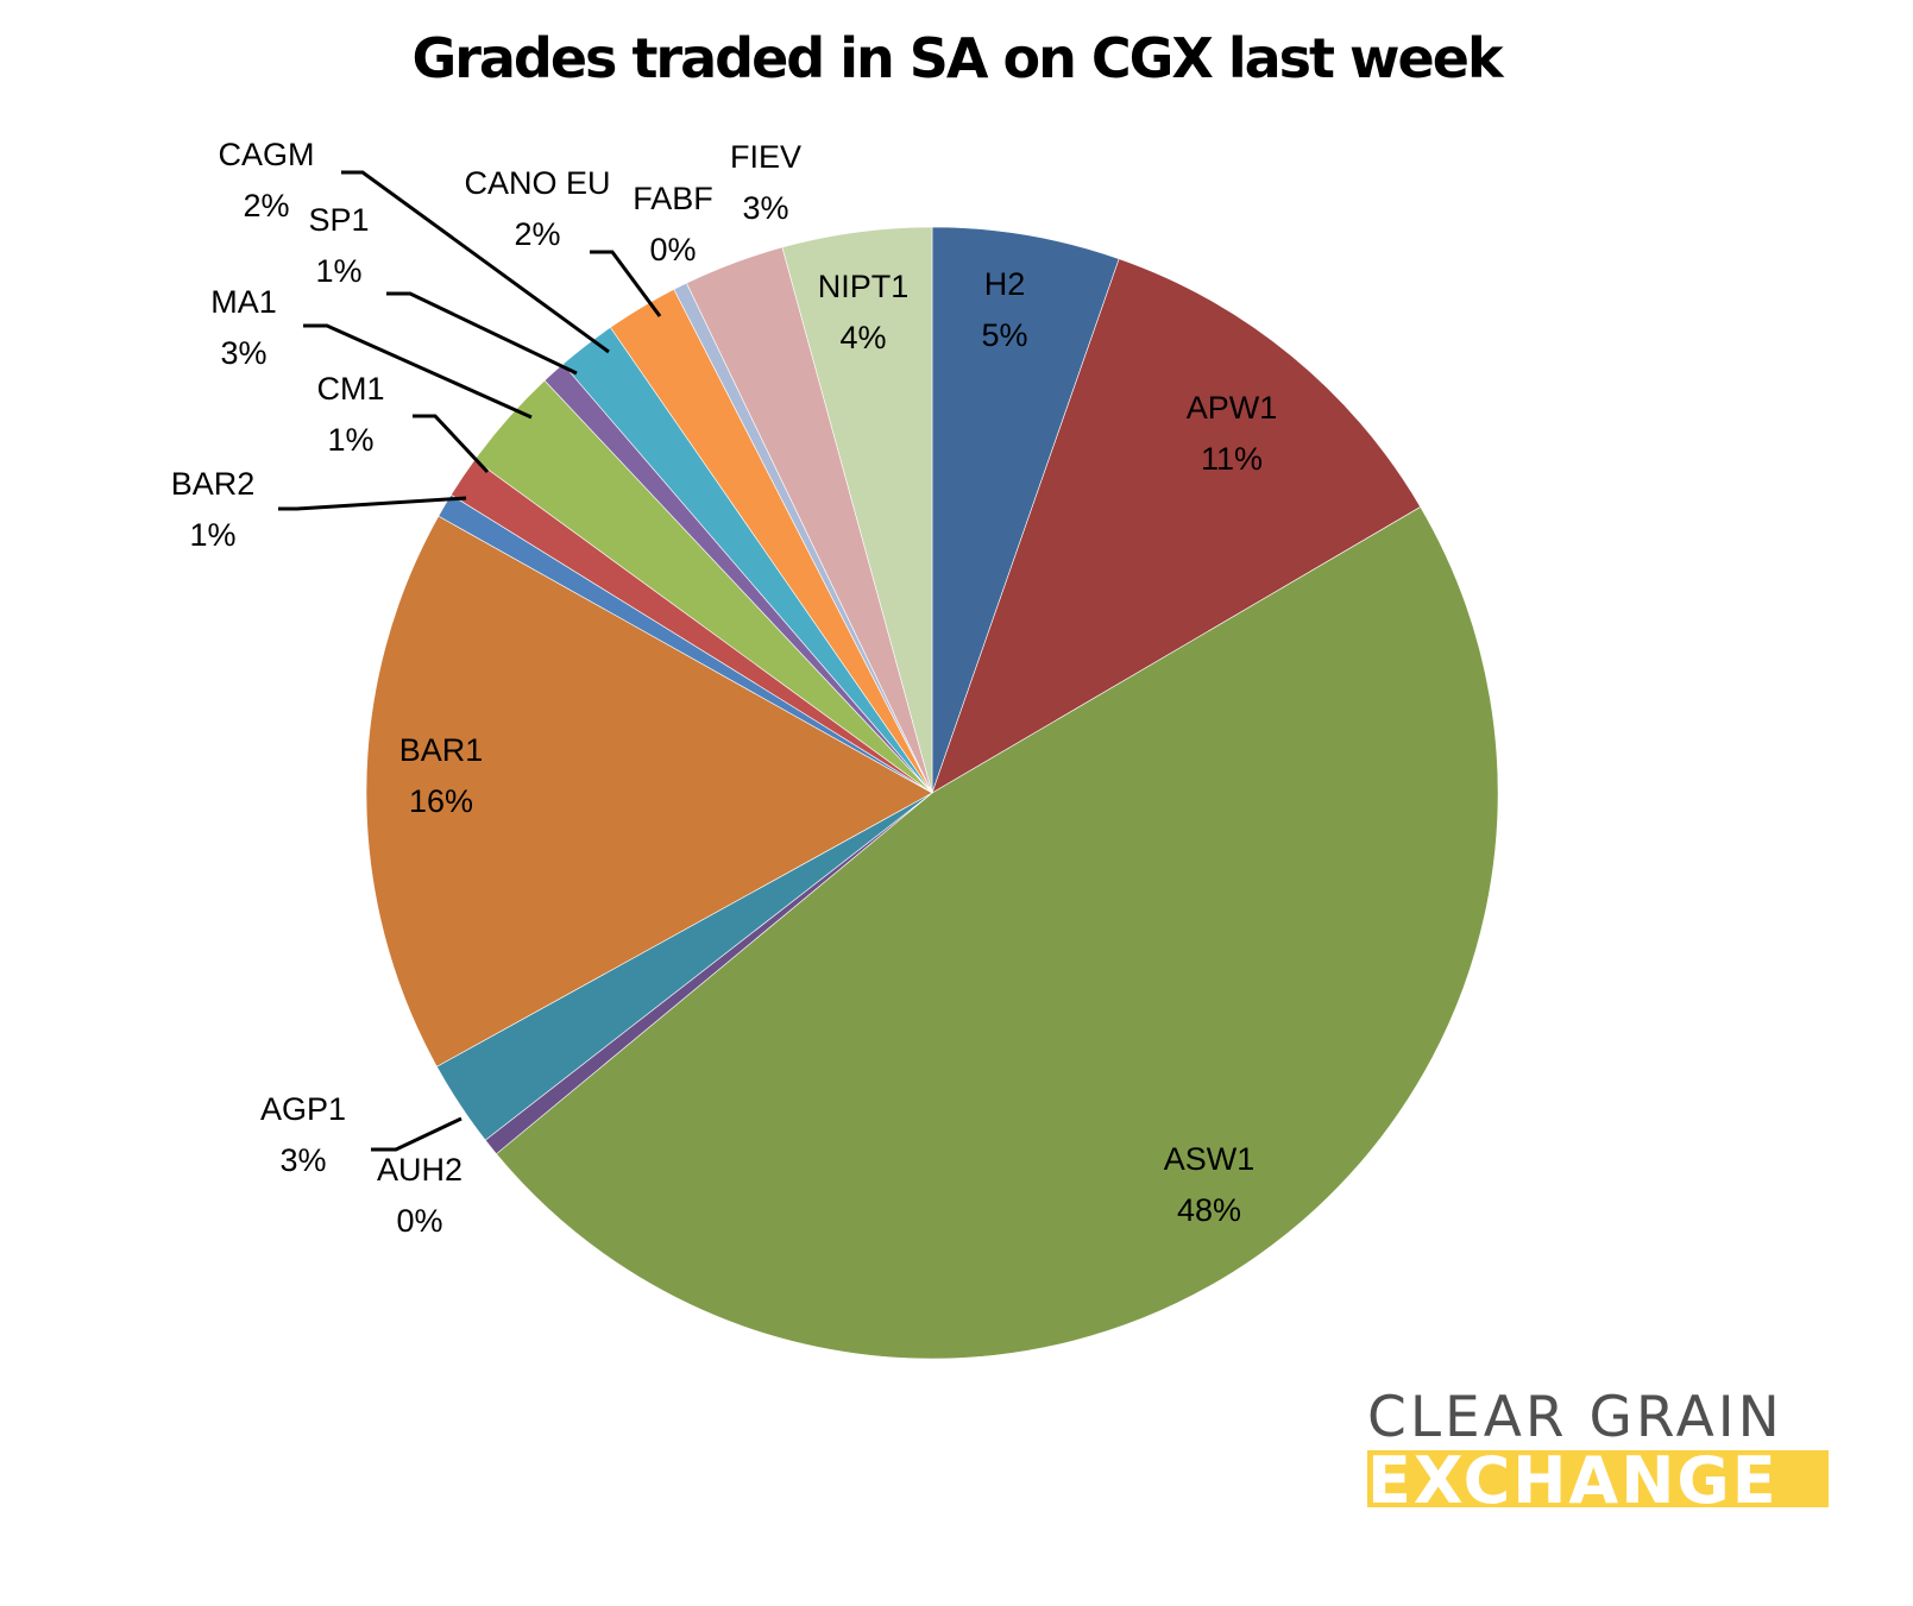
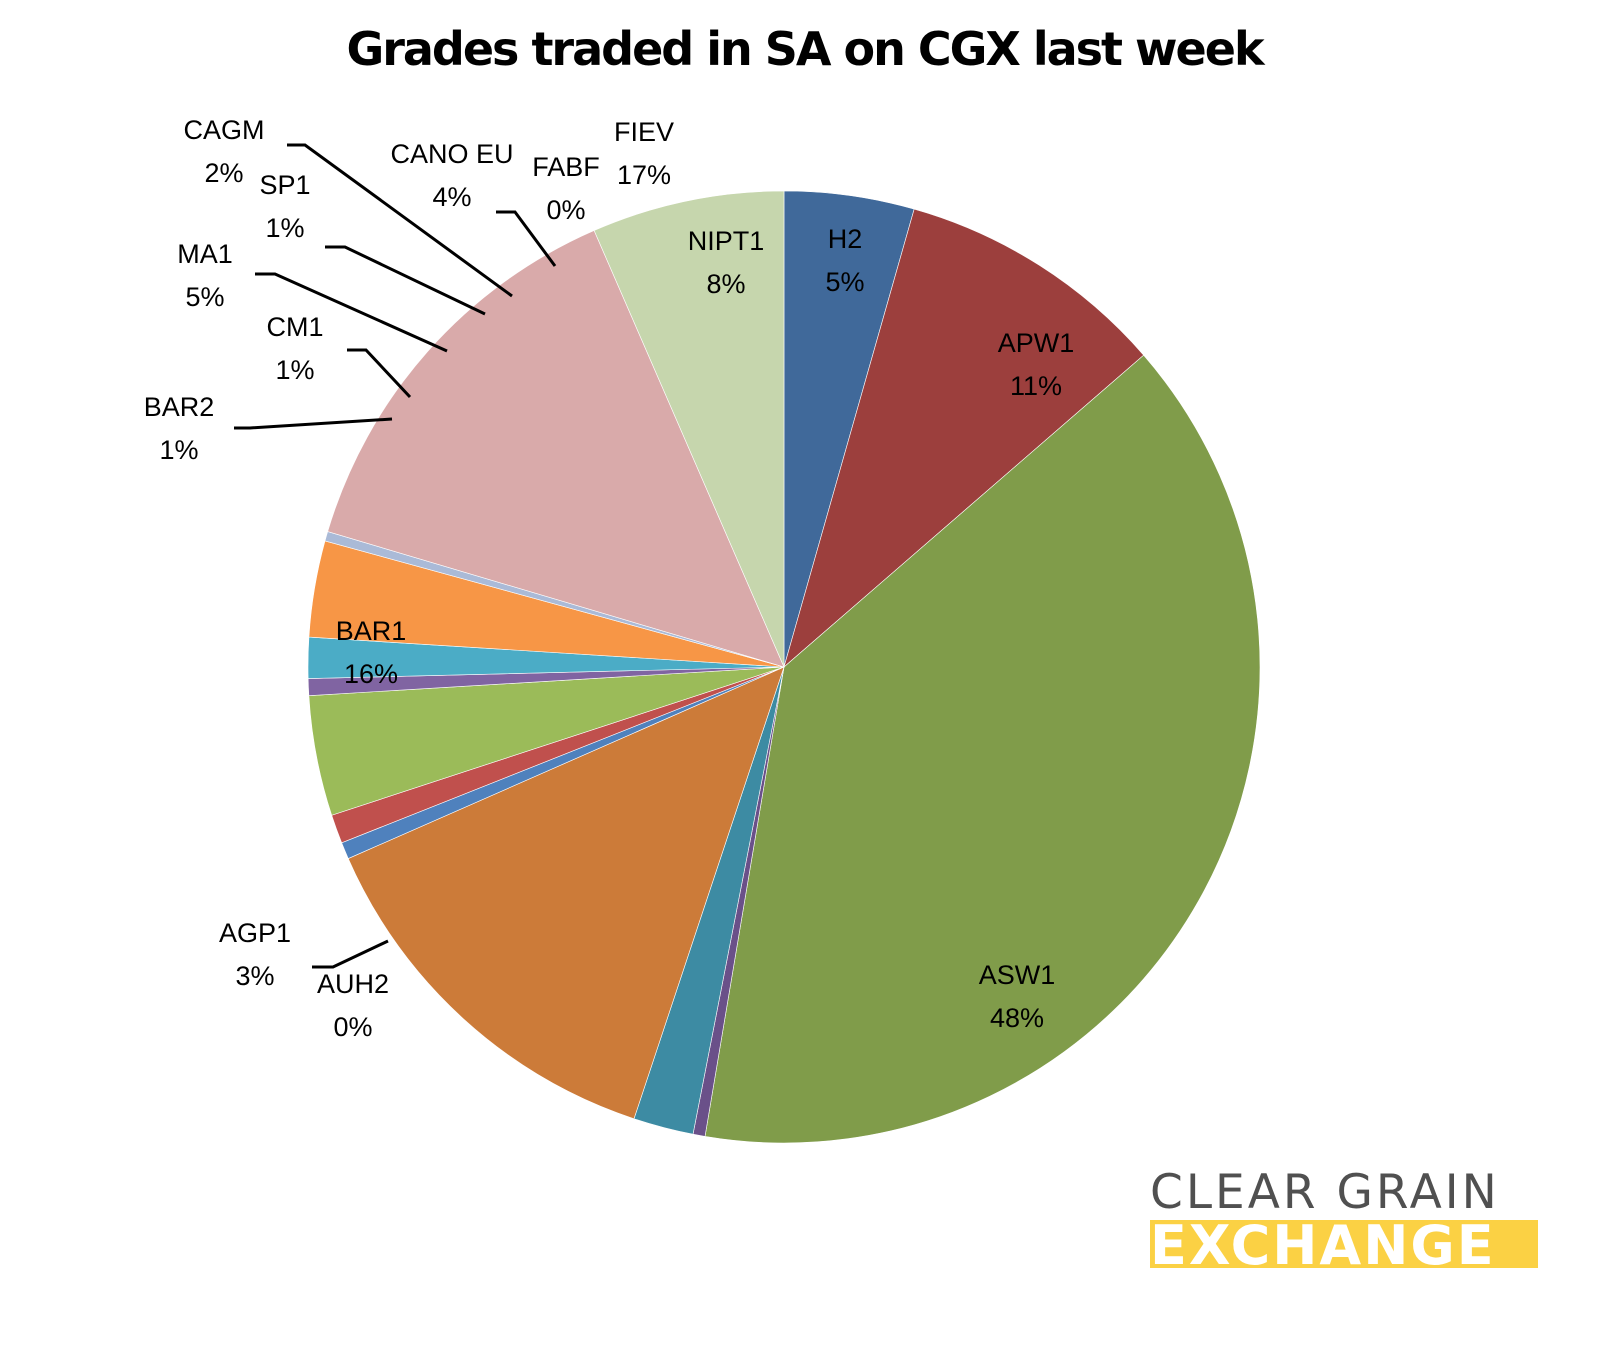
MA1: 3% -> 5%
CANO EU: 2% -> 4%
FIEV: 3% -> 17%
NIPT1: 4% -> 8%
